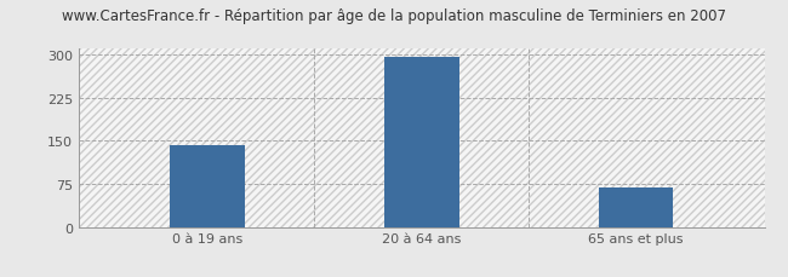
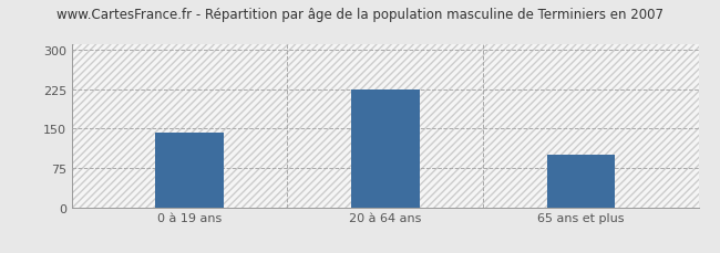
20 à 64 ans: 296 -> 225
65 ans et plus: 68 -> 100
